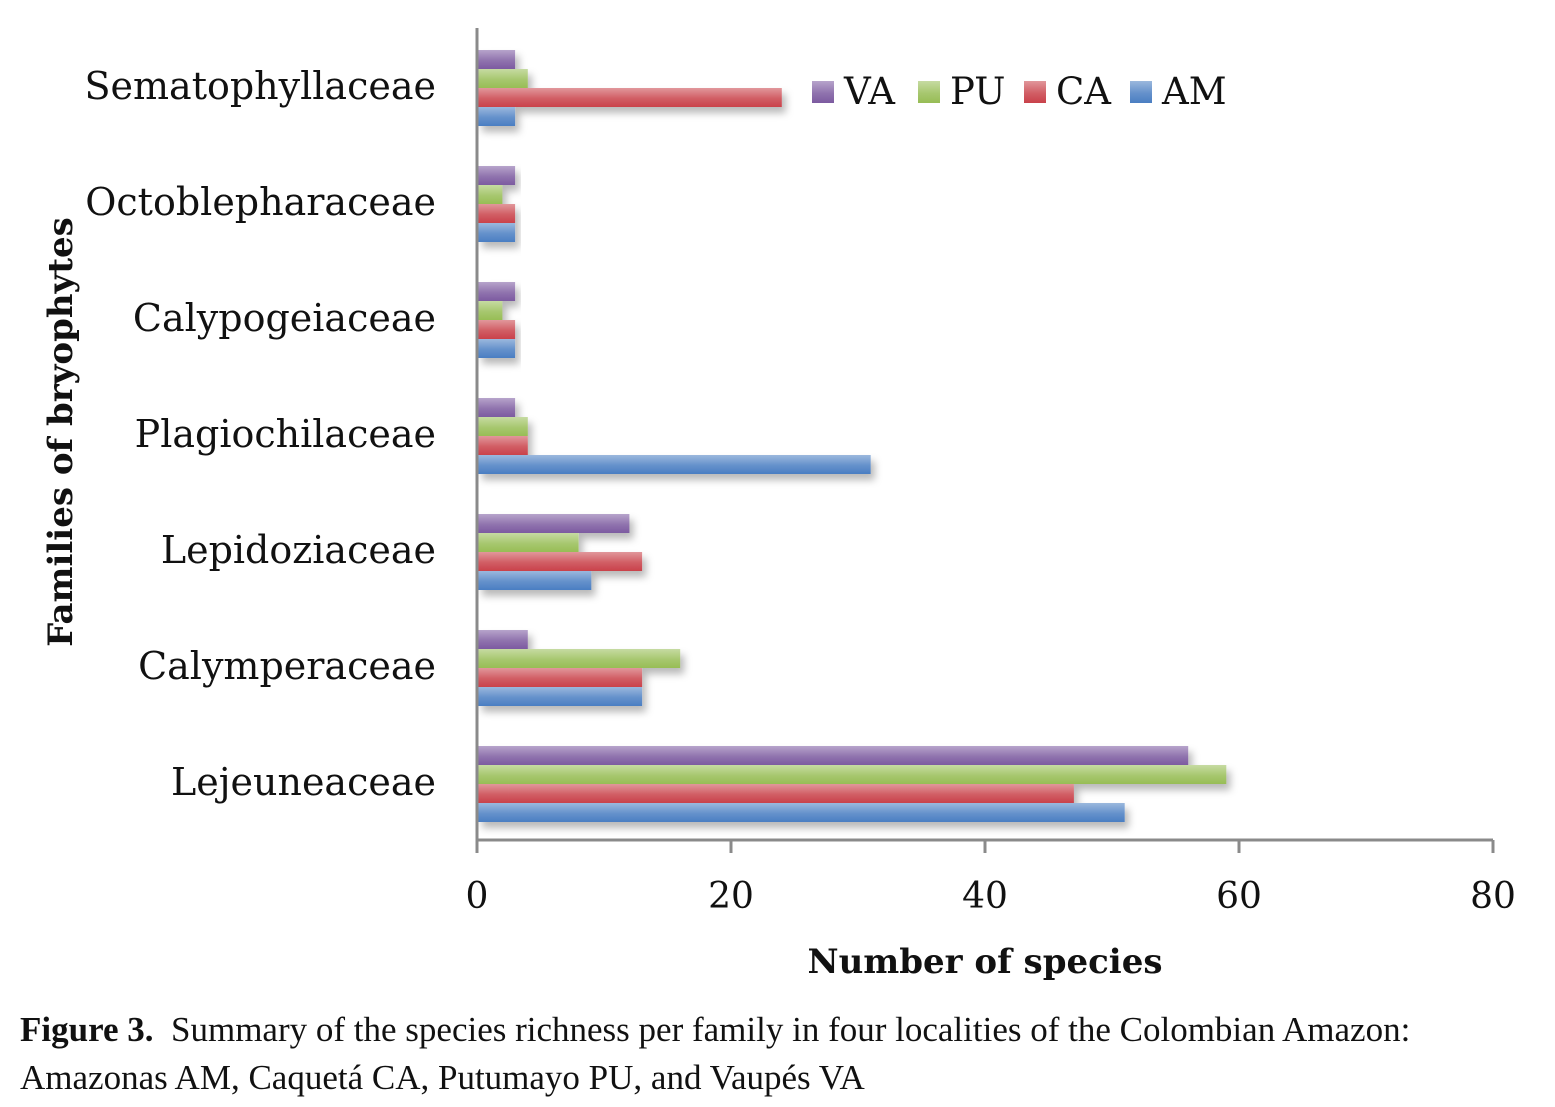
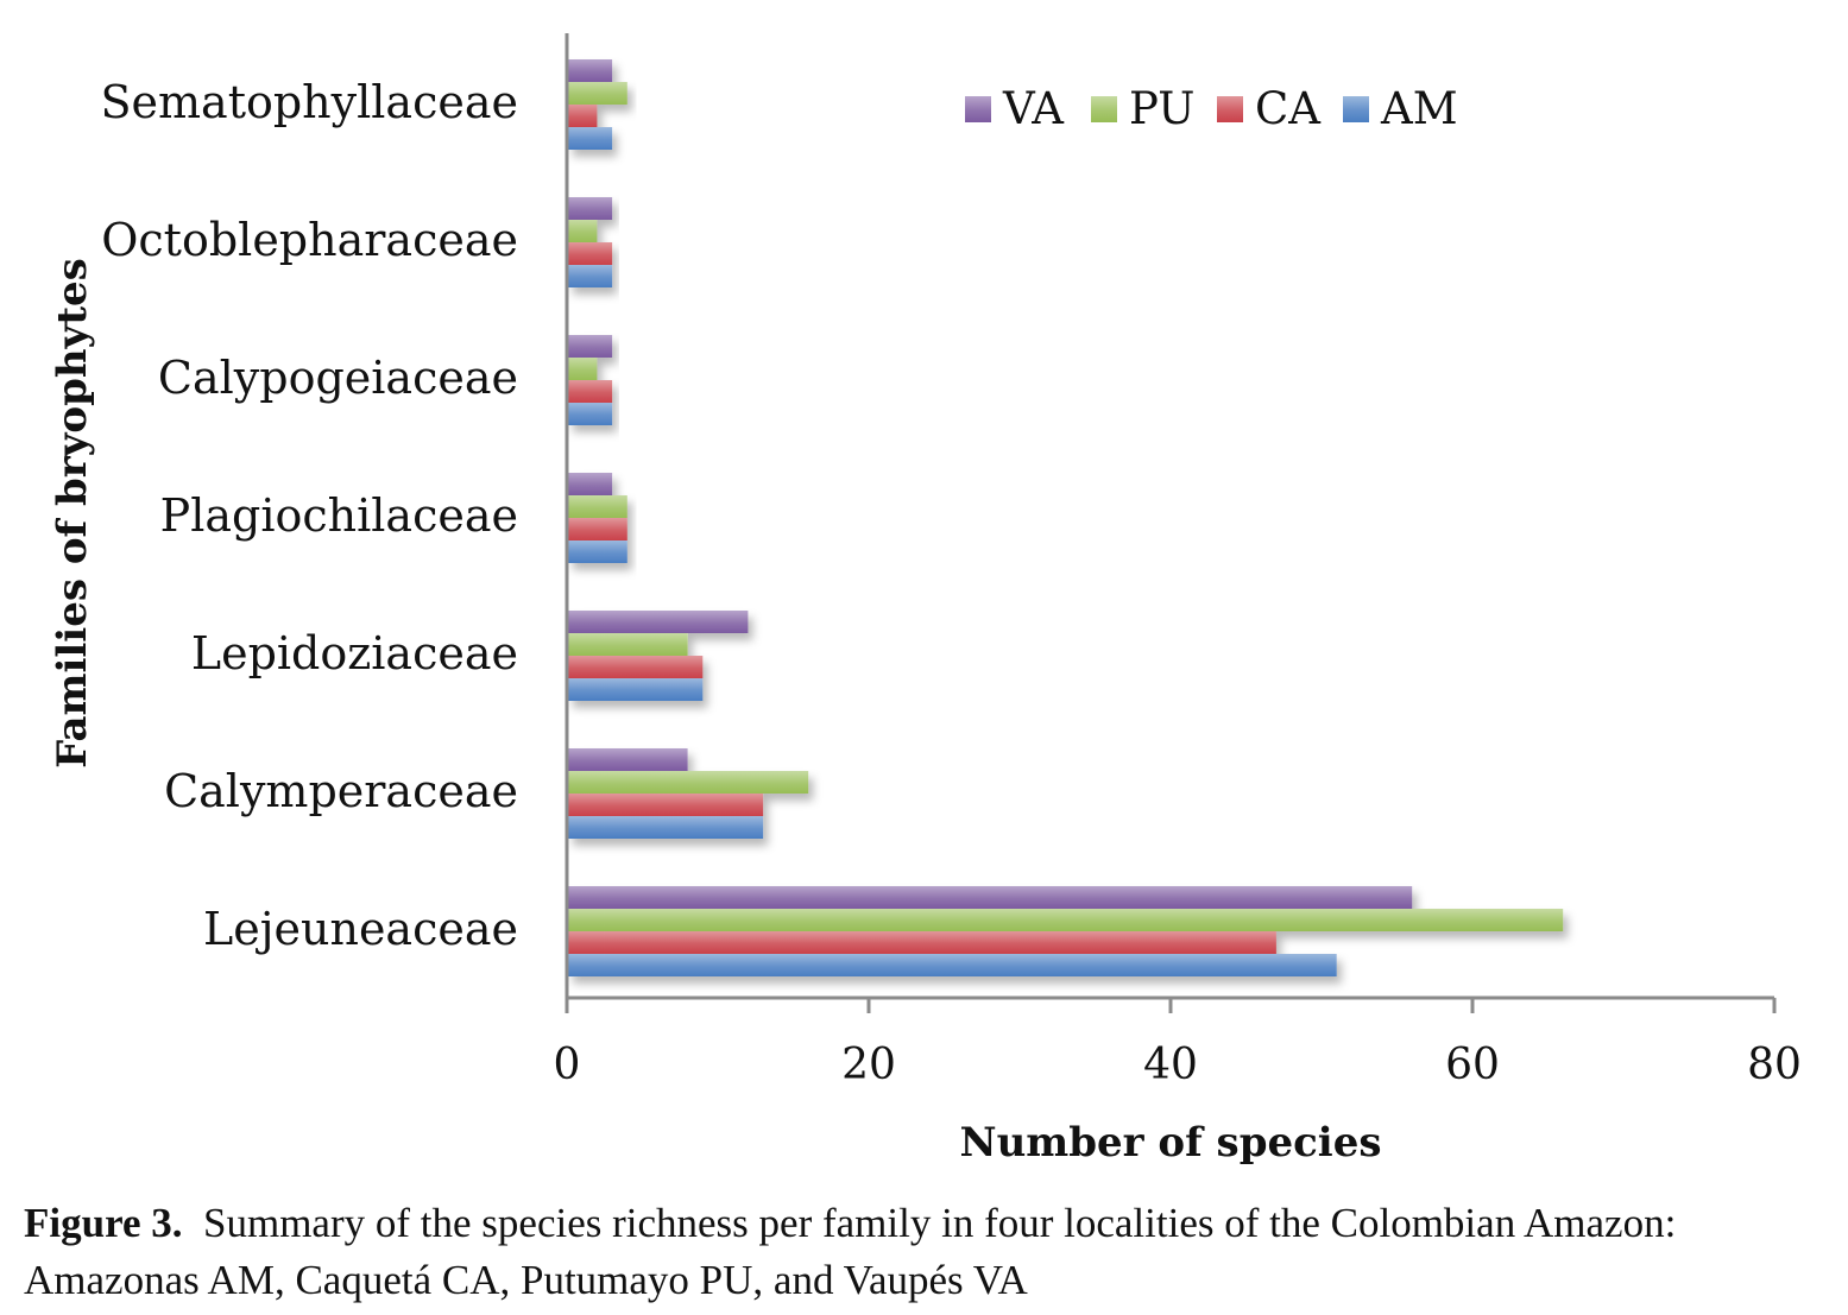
PU/Lejeuneaceae: 59 -> 66
VA/Calymperaceae: 4 -> 8
CA/Lepidoziaceae: 13 -> 9
AM/Plagiochilaceae: 31 -> 4
CA/Sematophyllaceae: 24 -> 2
